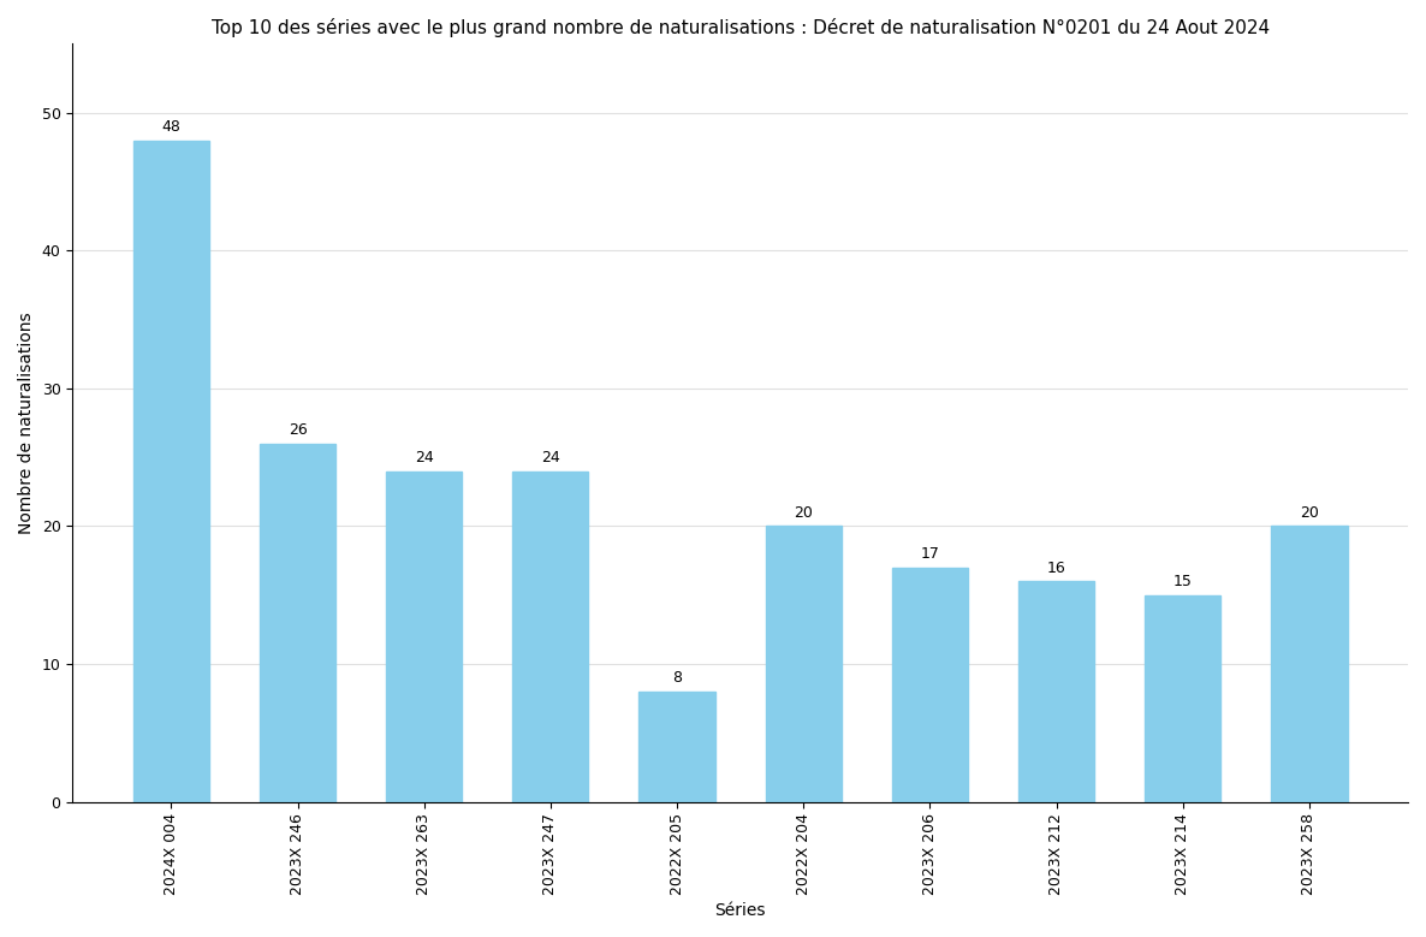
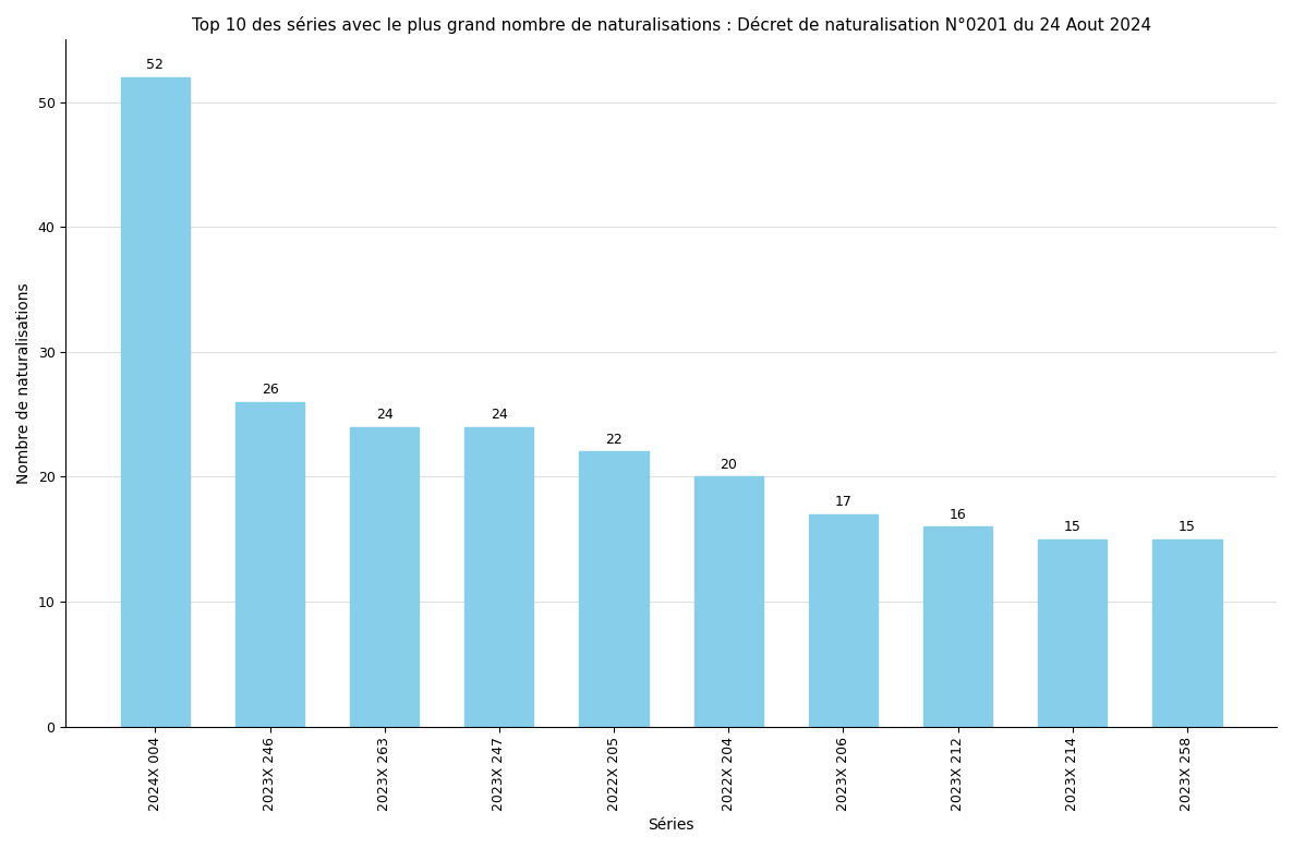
2024X 004: 48 -> 52
2022X 205: 8 -> 22
2023X 258: 20 -> 15
